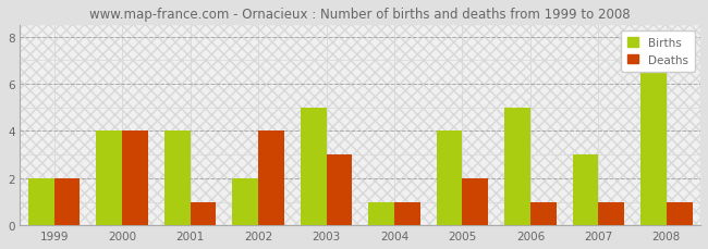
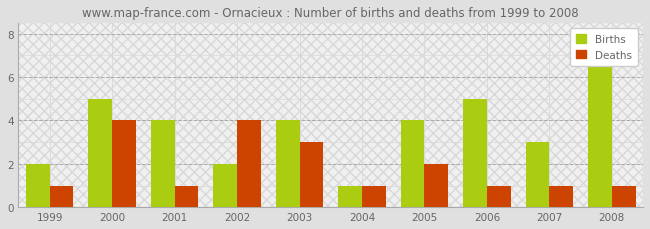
Deaths/1999: 2 -> 1
Births/2000: 4 -> 5
Births/2003: 5 -> 4
